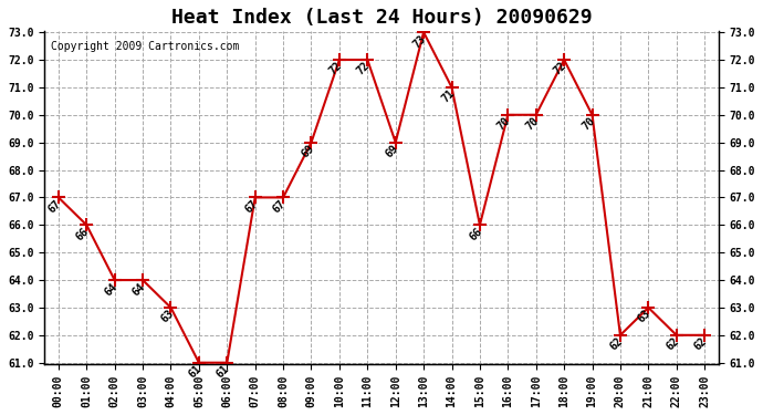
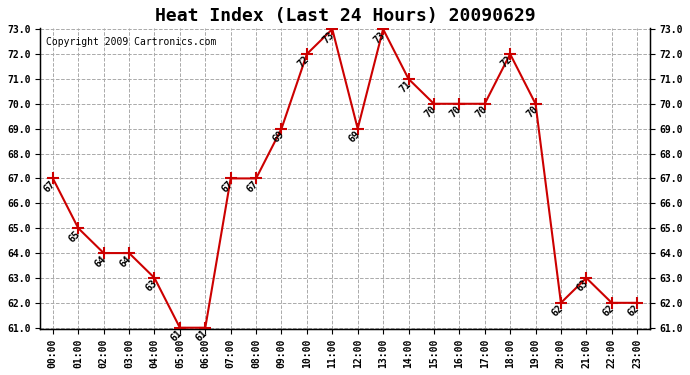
01:00: 66 -> 65
11:00: 72 -> 73
15:00: 66 -> 70
